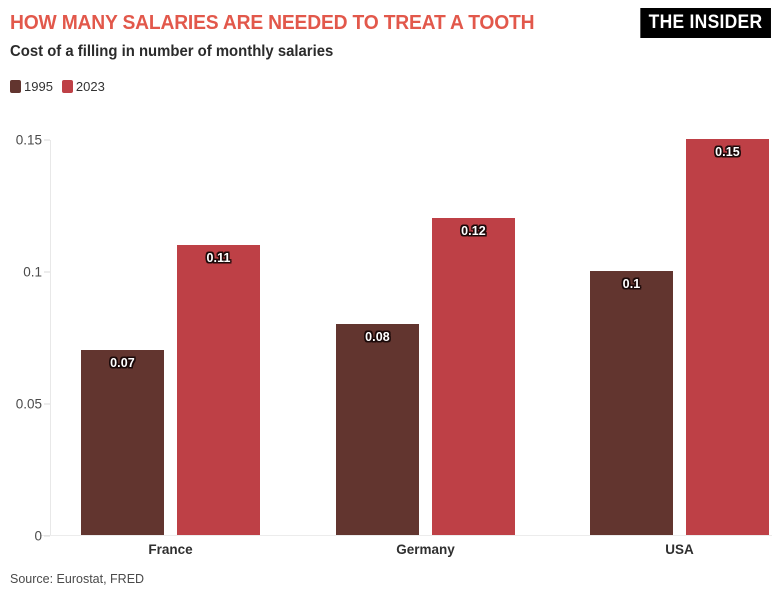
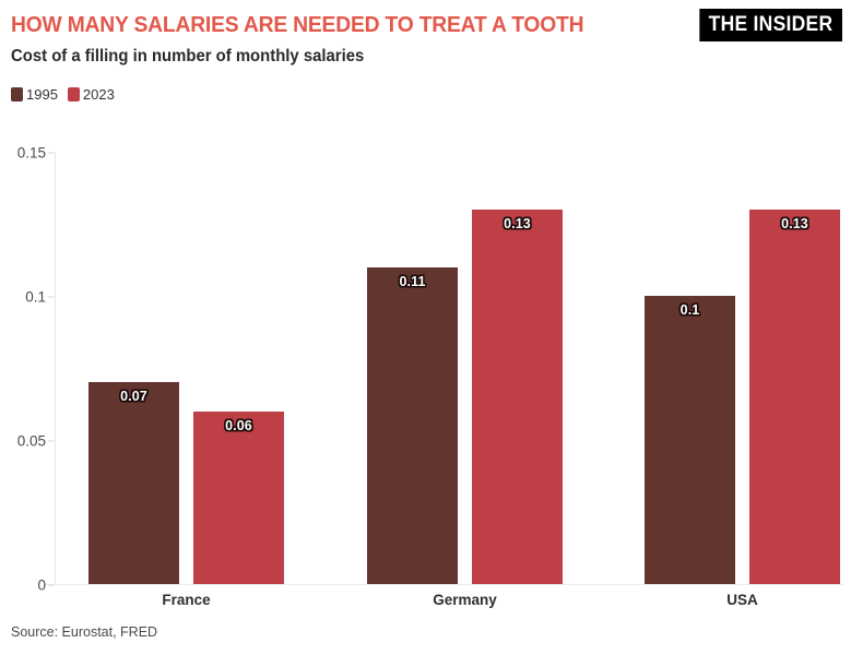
2023/France: 0.11 -> 0.06
1995/Germany: 0.08 -> 0.11
2023/Germany: 0.12 -> 0.13
2023/USA: 0.15 -> 0.13
